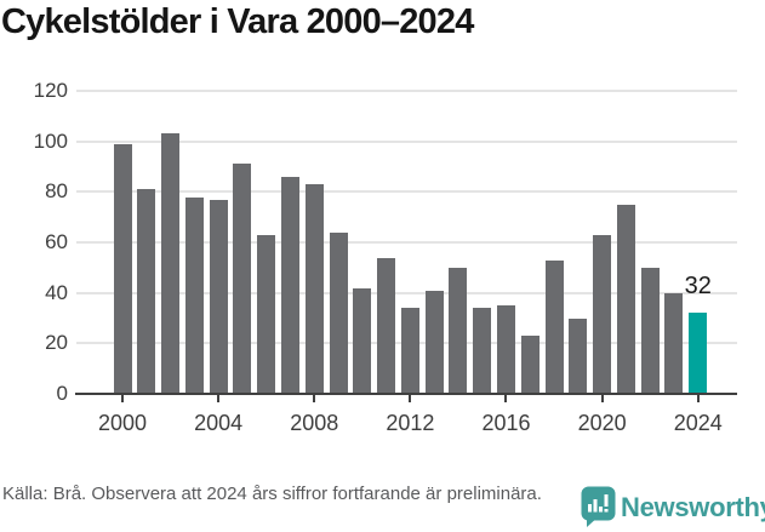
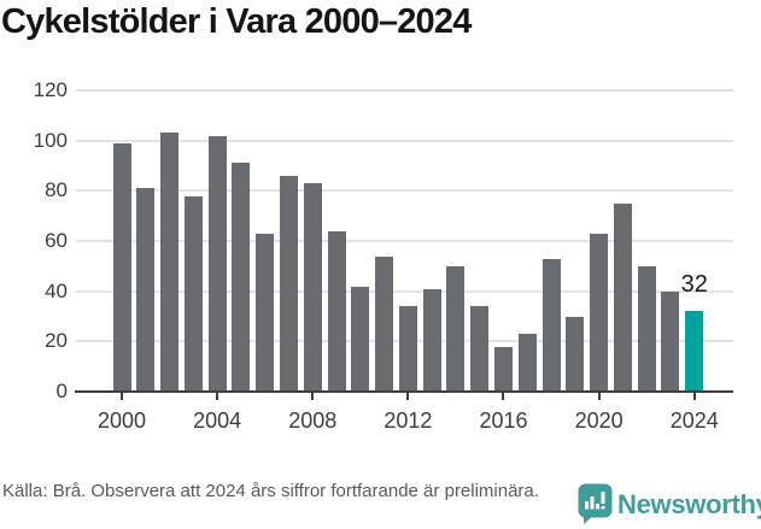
2004: 77 -> 102
2016: 35 -> 18
